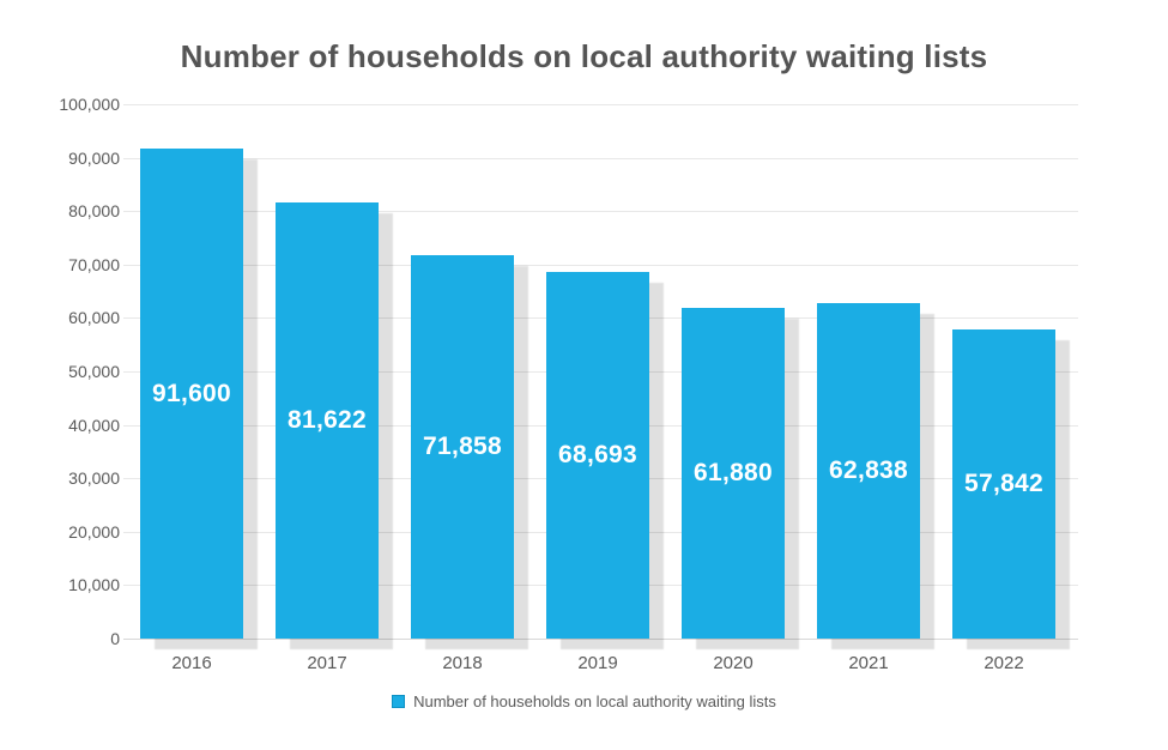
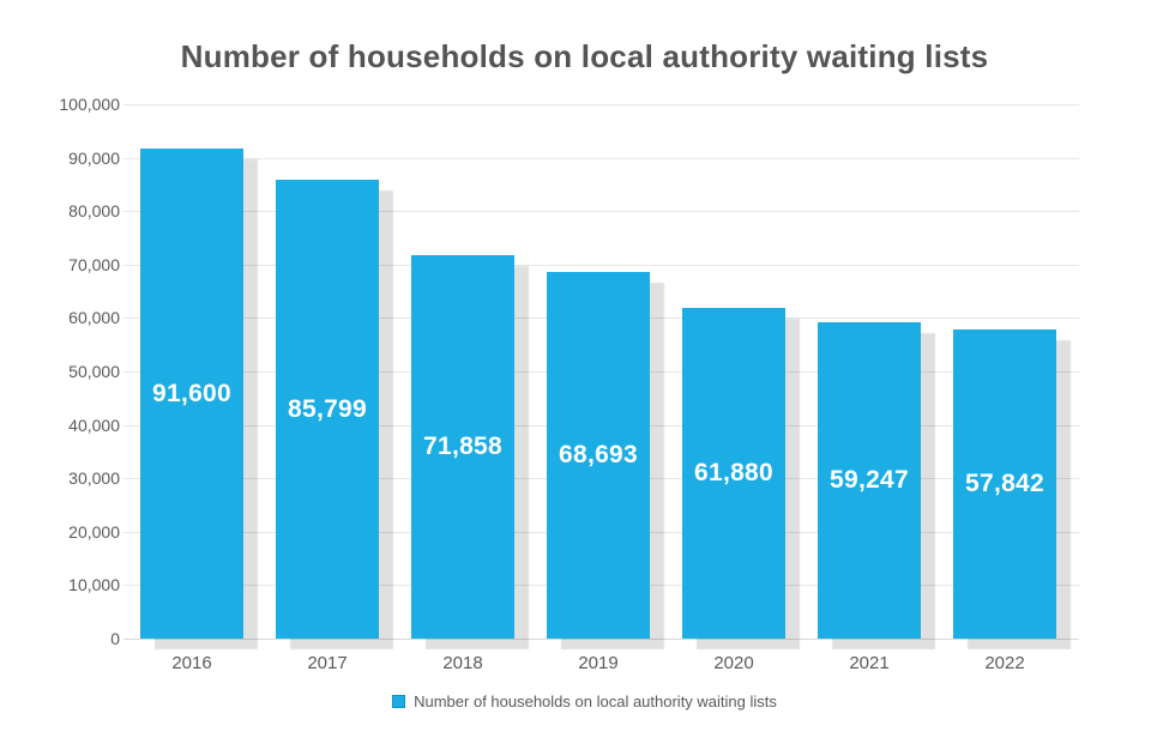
2017: 81,622 -> 85,799
2021: 62,838 -> 59,247
